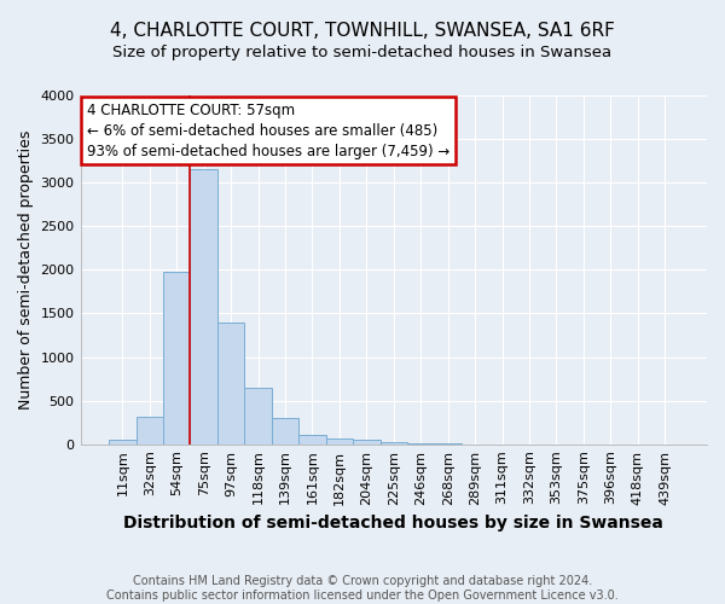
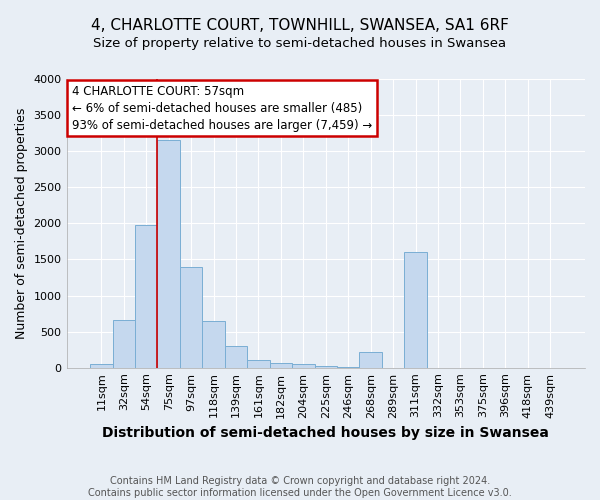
32sqm: 320 -> 660
268sqm: 0 -> 220
311sqm: 0 -> 1600
